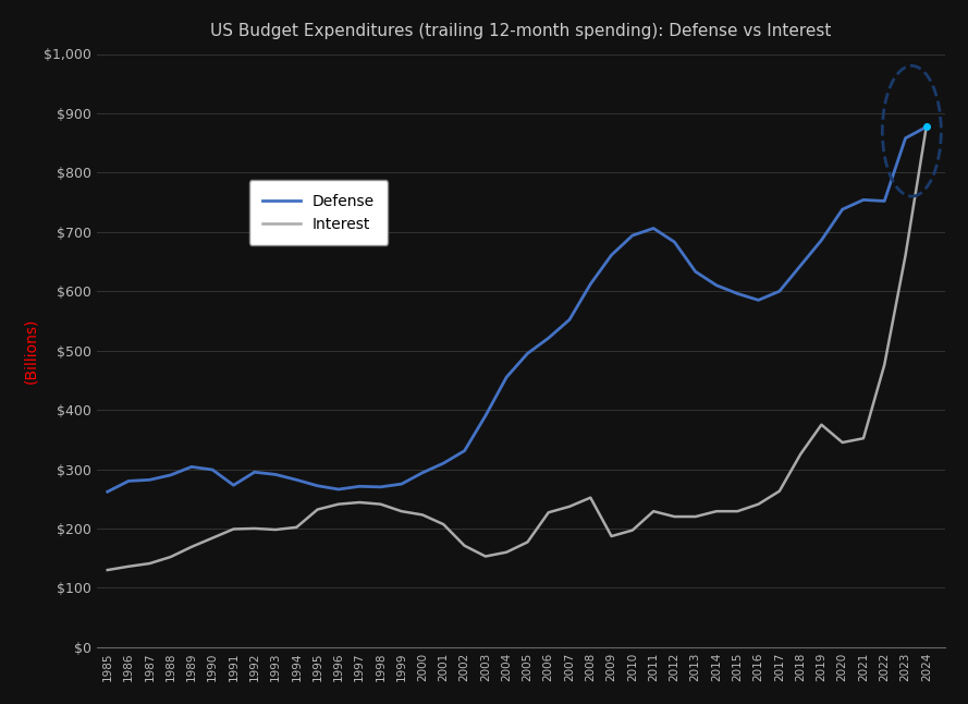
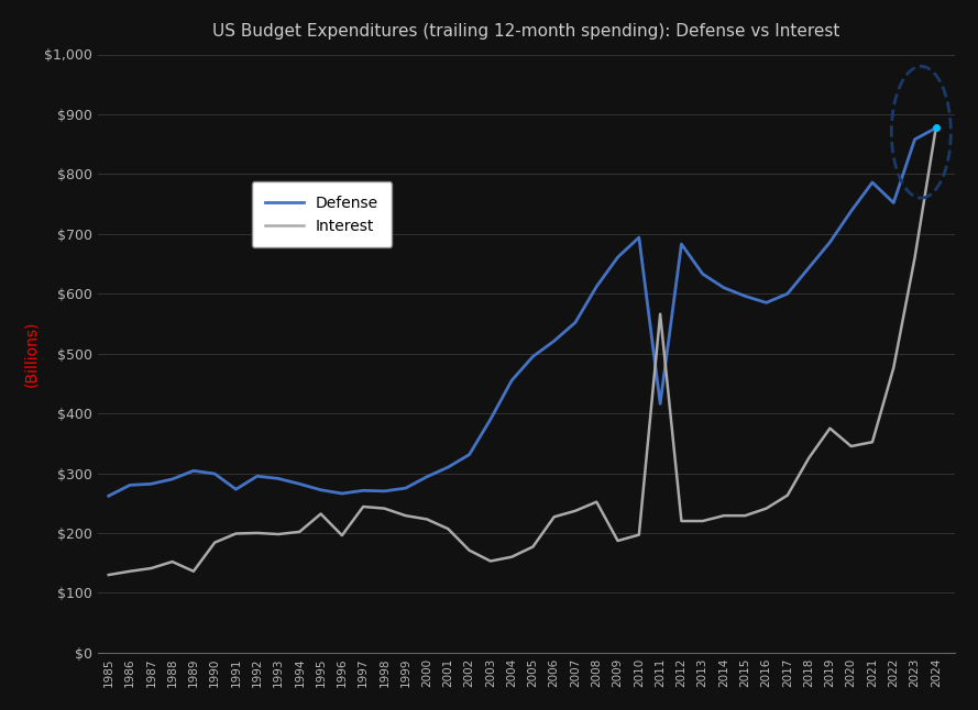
Interest/1989: $169 -> $136
Interest/1996: $241 -> $196
Defense/2011: $706 -> $416
Interest/2011: $229 -> $566
Defense/2021: $754 -> $786
